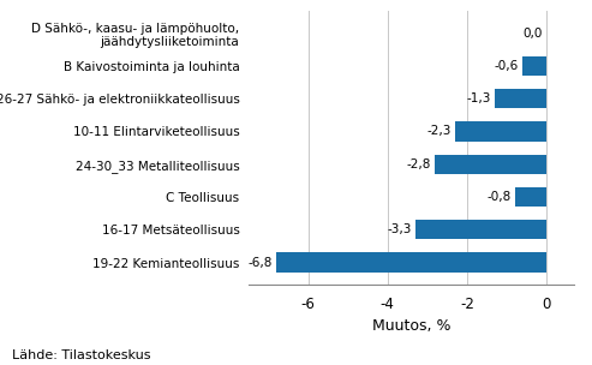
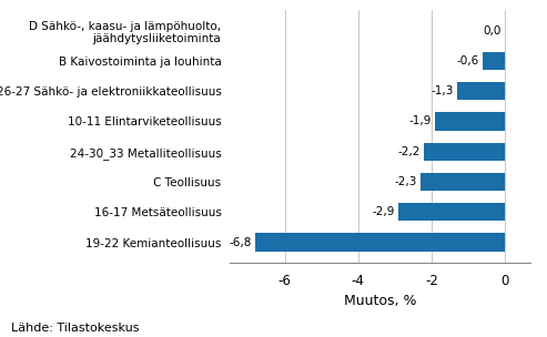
10-11 Elintarviketeollisuus: -2,3 -> -1,9
24-30_33 Metalliteollisuus: -2,8 -> -2,2
C Teollisuus: -0,8 -> -2,3
16-17 Metsäteollisuus: -3,3 -> -2,9
